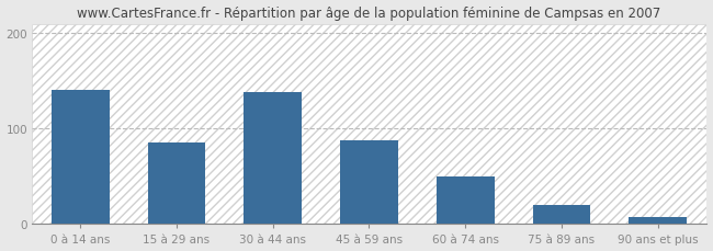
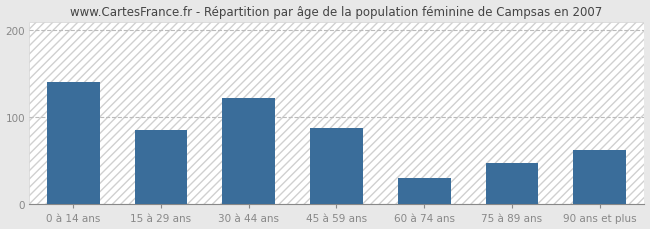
30 à 44 ans: 138 -> 122
60 à 74 ans: 50 -> 30
75 à 89 ans: 20 -> 48
90 ans et plus: 7 -> 62
